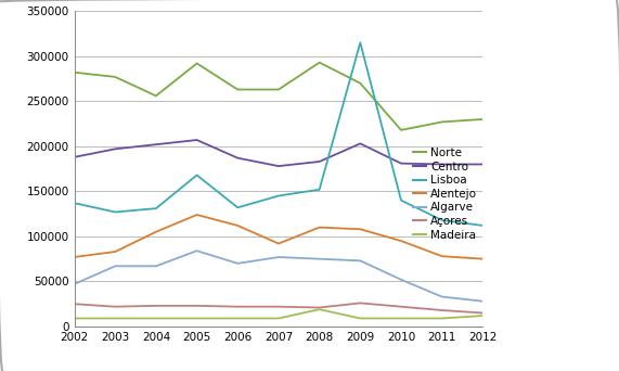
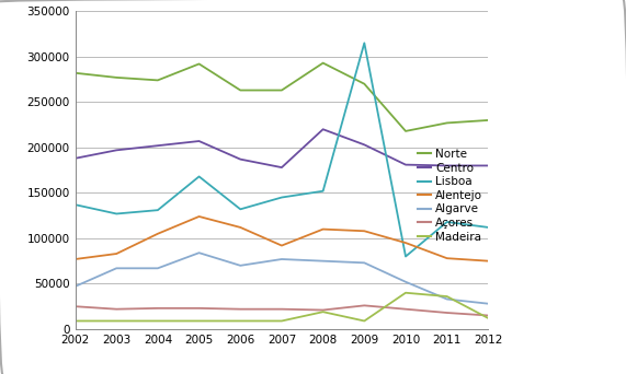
Norte/2004: 256000 -> 274000
Centro/2008: 183000 -> 220000
Lisboa/2010: 140000 -> 80000
Madeira/2010: 9000 -> 40000
Madeira/2011: 9000 -> 36000
